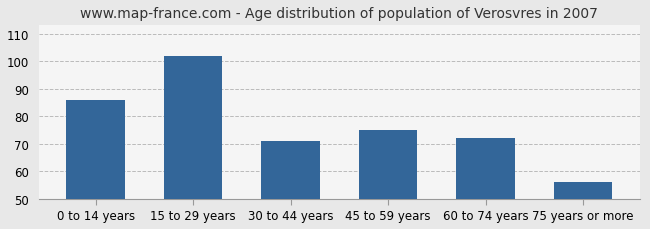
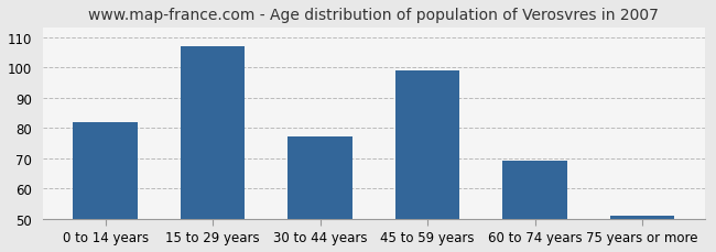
0 to 14 years: 86 -> 82
15 to 29 years: 102 -> 107
30 to 44 years: 71 -> 77
45 to 59 years: 75 -> 99
60 to 74 years: 72 -> 69
75 years or more: 56 -> 51
